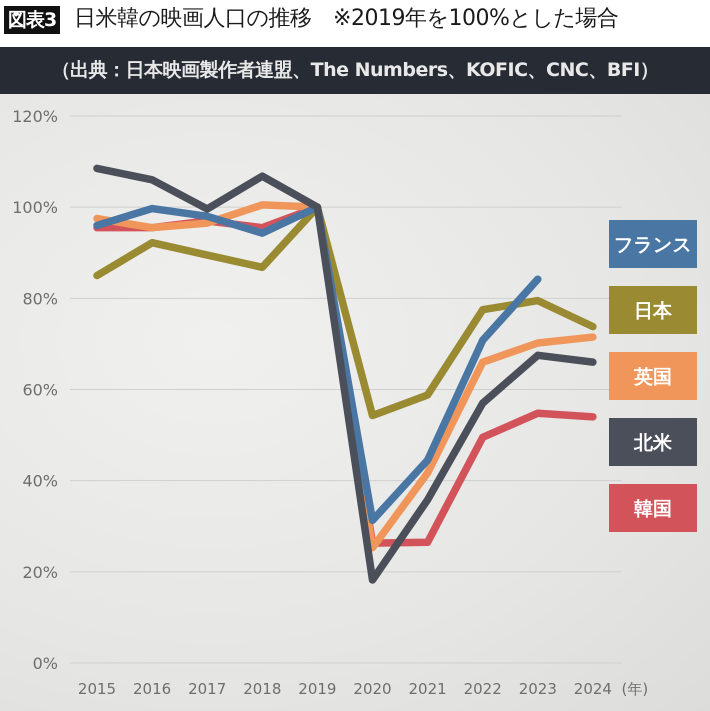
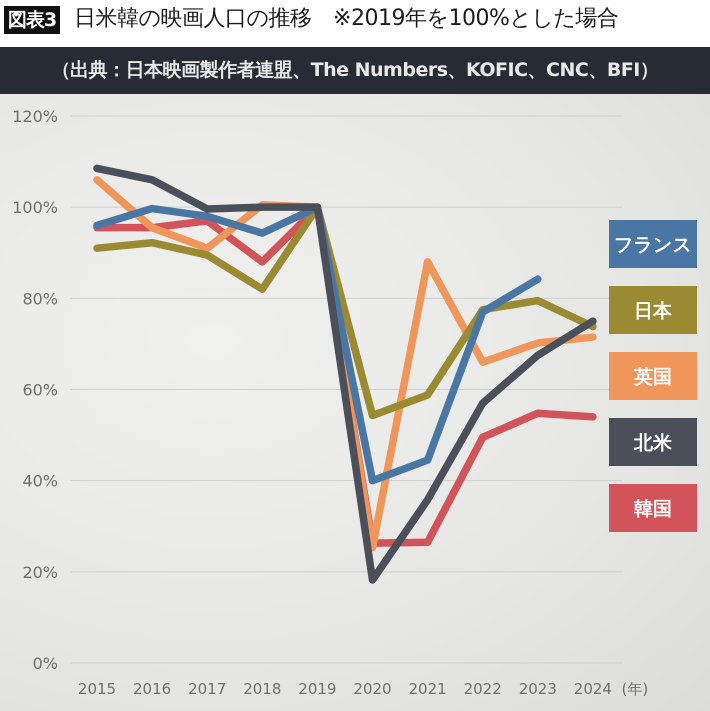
英国/2015: 98% -> 106%
日本/2015: 85% -> 91%
英国/2017: 96% -> 91%
韓国/2018: 96% -> 88%
日本/2018: 87% -> 82%
北米/2018: 107% -> 100%
フランス/2020: 31% -> 40%
英国/2021: 42% -> 88%
フランス/2022: 71% -> 77%
北米/2024: 66% -> 75%
